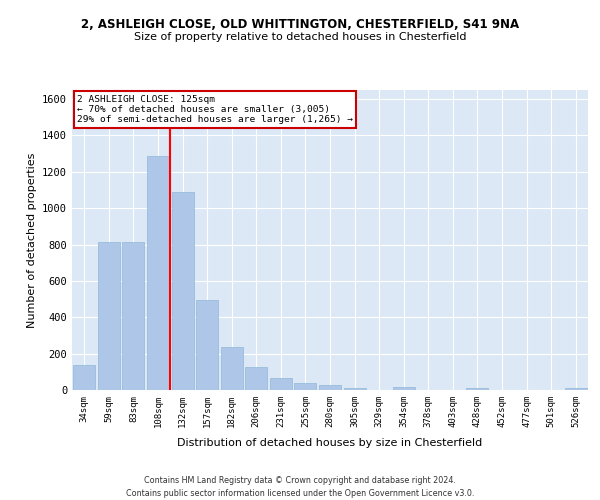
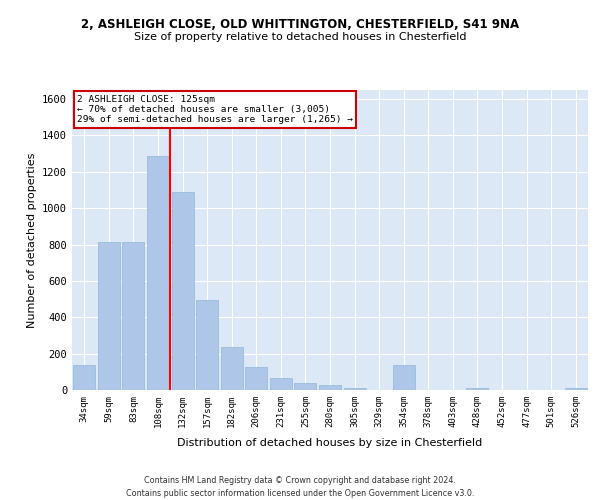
354sqm: 20 -> 140
